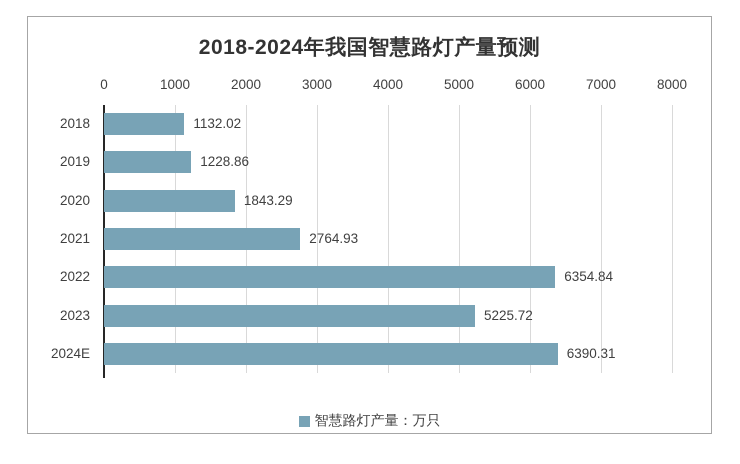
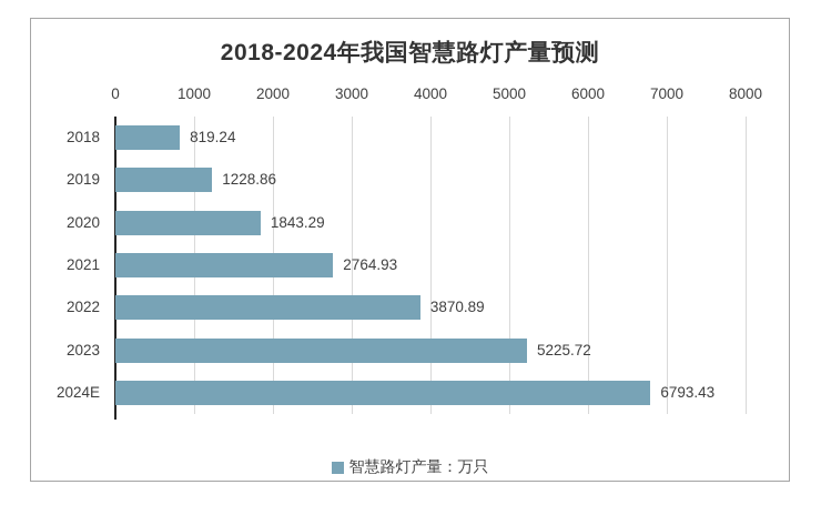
2018: 1132.02 -> 819.24
2022: 6354.84 -> 3870.89
2024E: 6390.31 -> 6793.43
